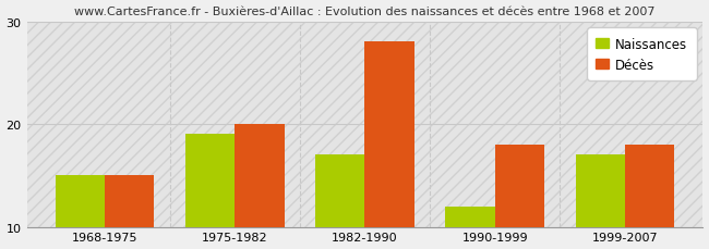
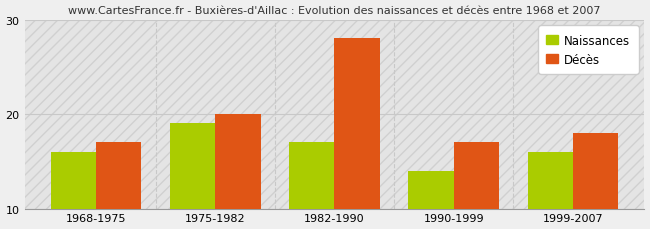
Naissances/1968-1975: 15 -> 16
Décès/1968-1975: 15 -> 17
Naissances/1990-1999: 12 -> 14
Décès/1990-1999: 18 -> 17
Naissances/1999-2007: 17 -> 16
